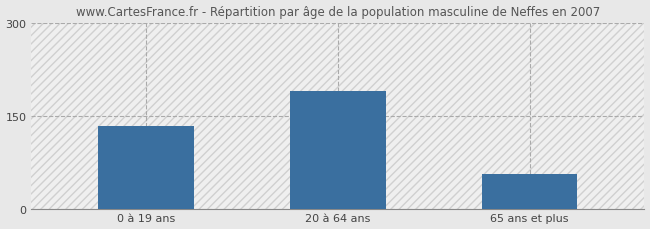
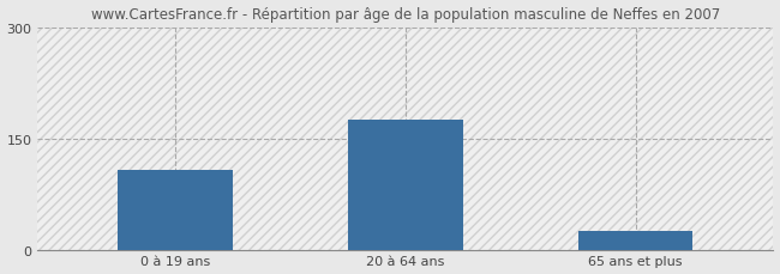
0 à 19 ans: 134 -> 107
20 à 64 ans: 190 -> 175
65 ans et plus: 56 -> 25
